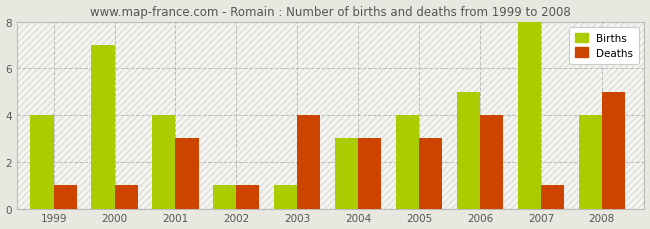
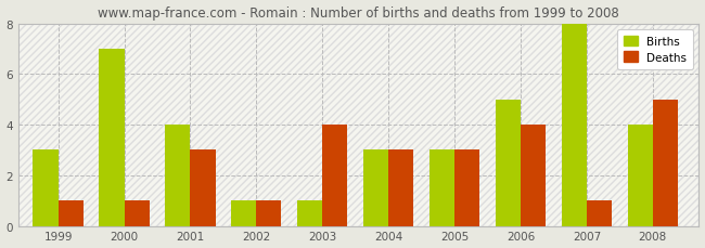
Births/1999: 4 -> 3
Births/2005: 4 -> 3
